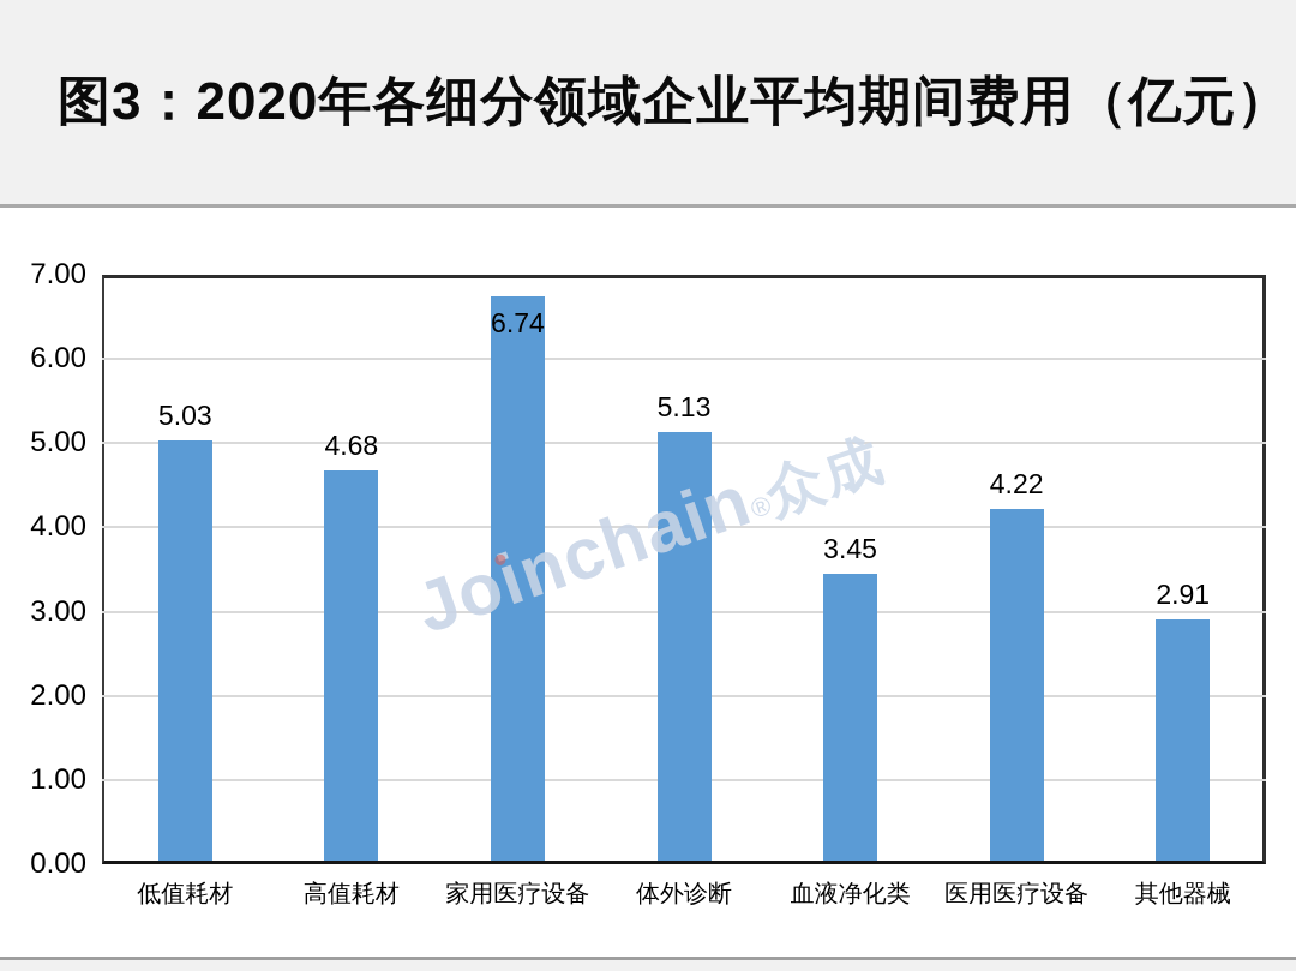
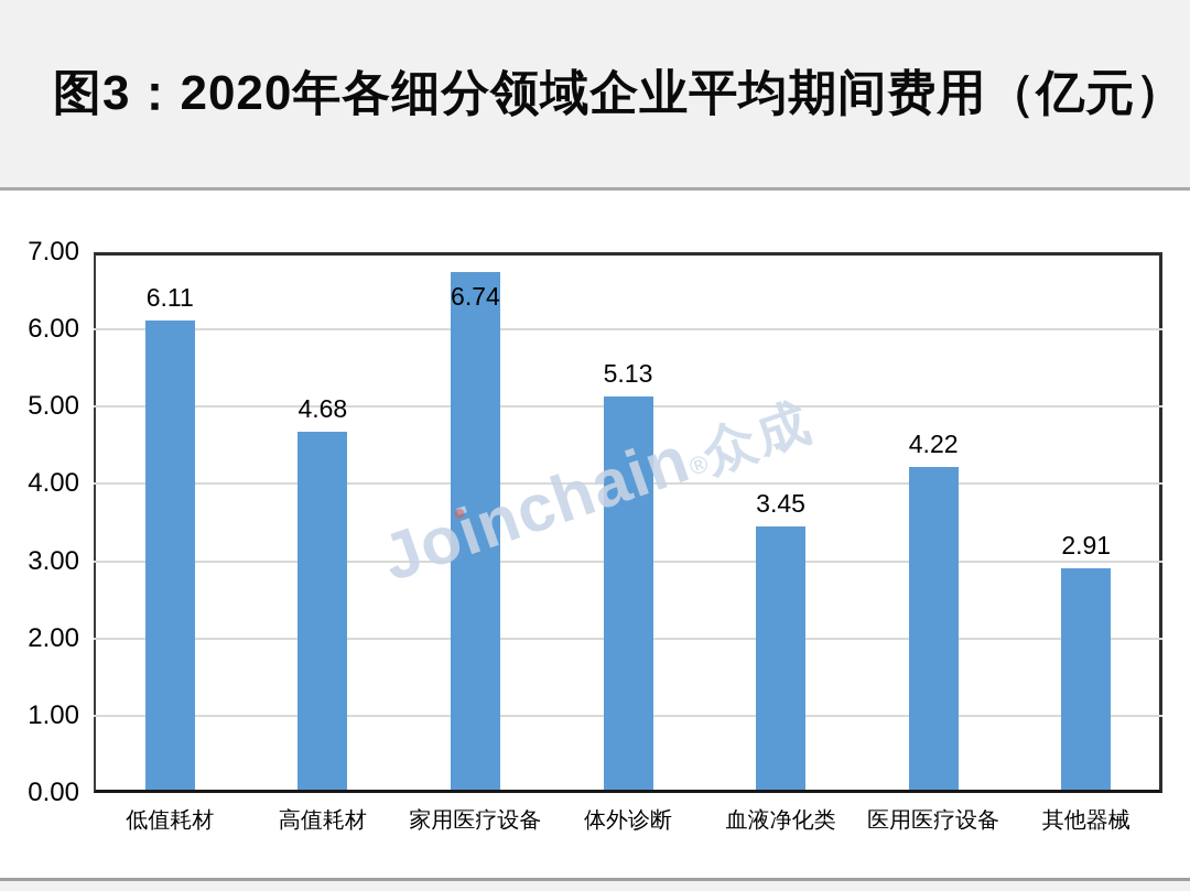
低值耗材: 5.03 -> 6.11
